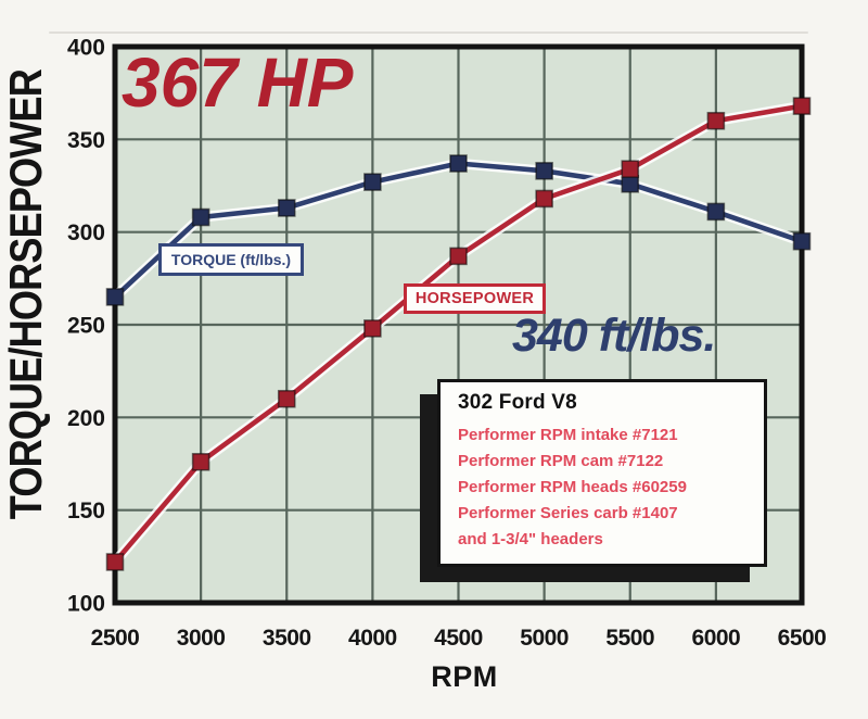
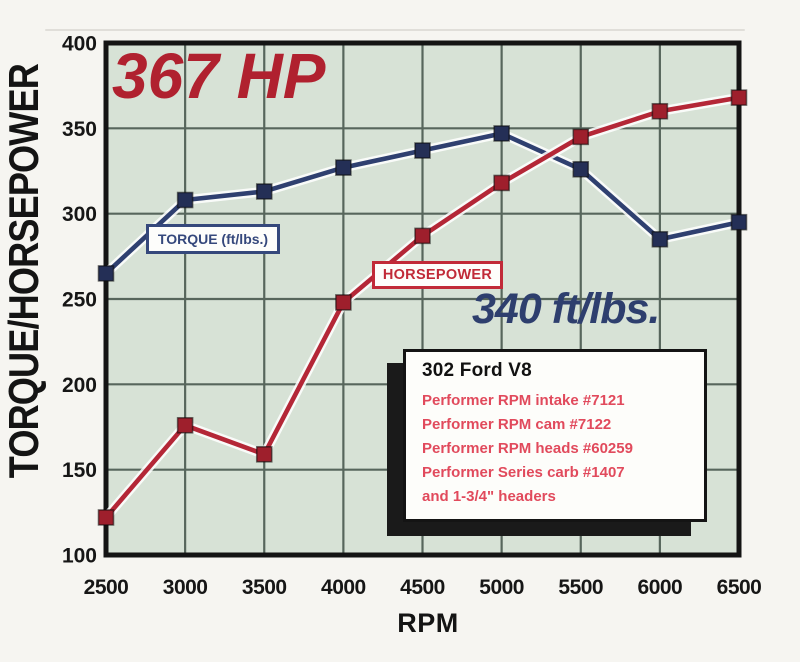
HORSEPOWER/3500: 210 -> 159
TORQUE (ft/lbs.)/5000: 333 -> 347
HORSEPOWER/5500: 334 -> 345
TORQUE (ft/lbs.)/6000: 311 -> 285
